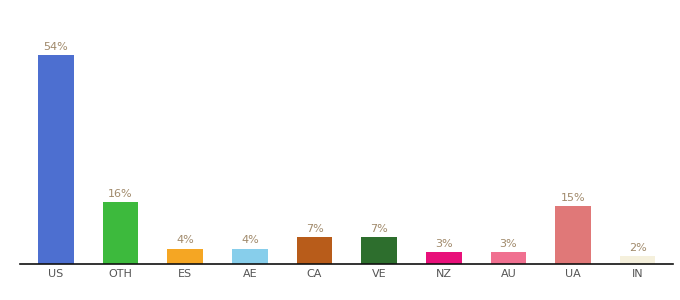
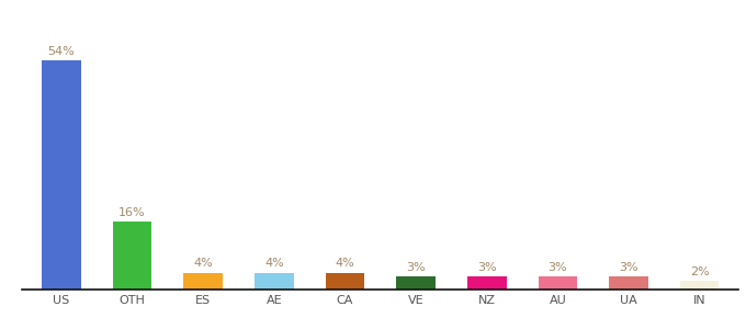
CA: 7% -> 4%
VE: 7% -> 3%
UA: 15% -> 3%
